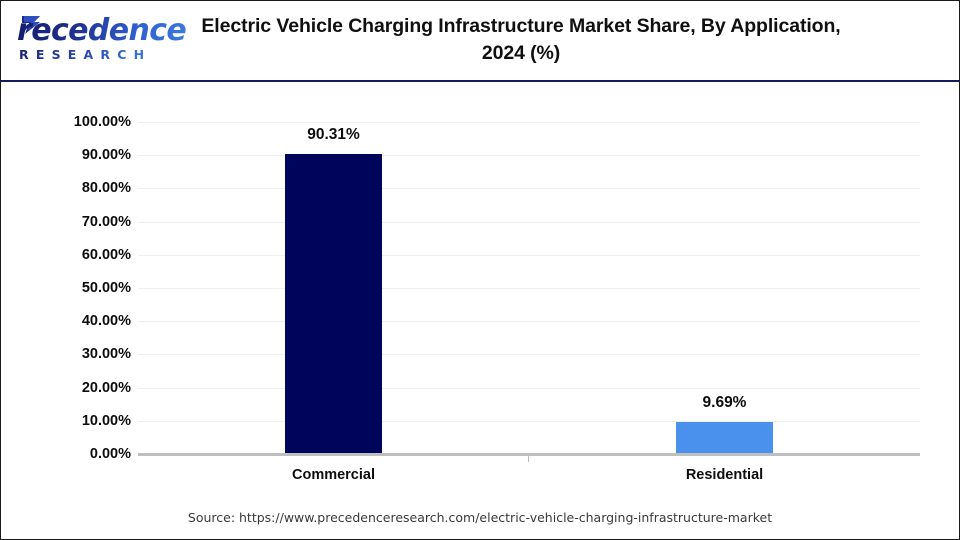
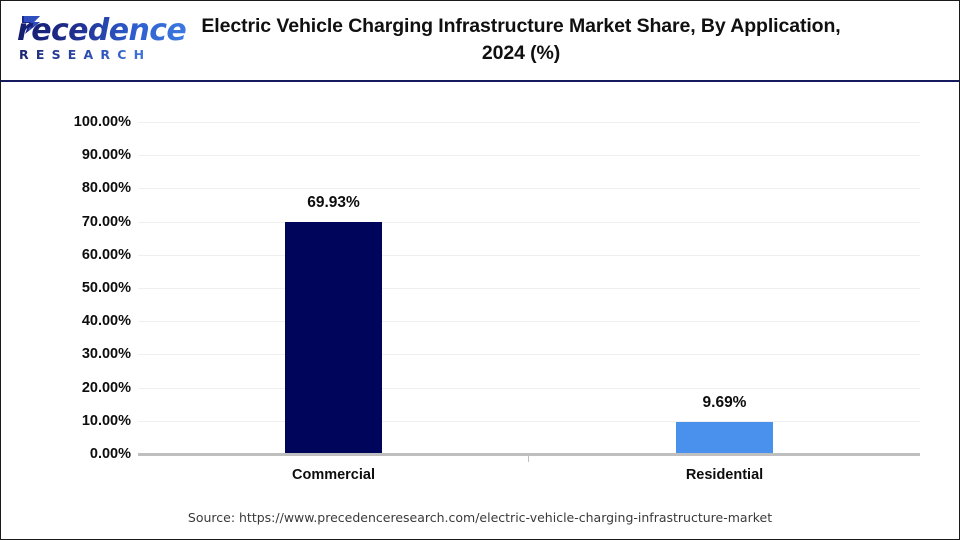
Commercial: 90.31% -> 69.93%
